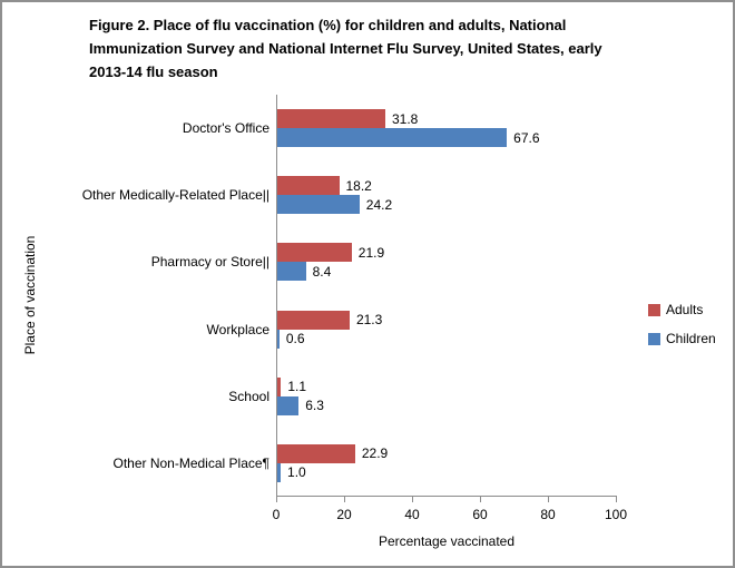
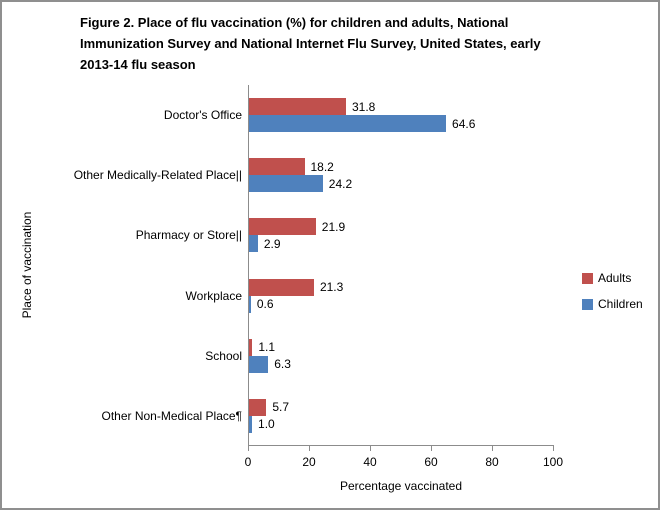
Children/Doctor's Office: 67.6 -> 64.6
Children/Pharmacy or Store||: 8.4 -> 2.9
Adults/Other Non-Medical Place¶: 22.9 -> 5.7
